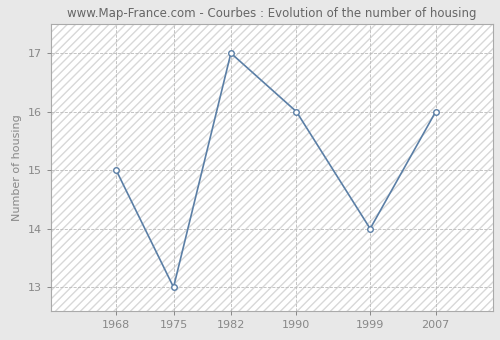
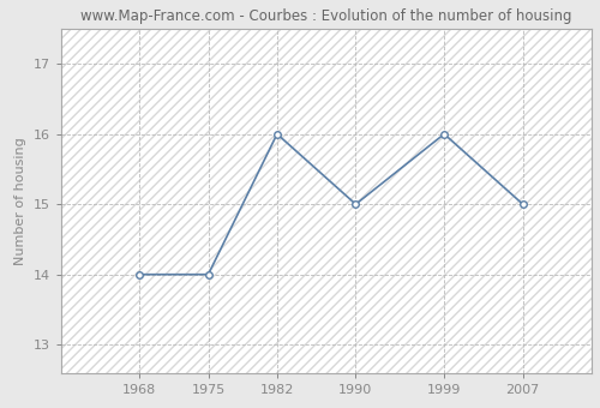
1968: 15 -> 14
1975: 13 -> 14
1982: 17 -> 16
1990: 16 -> 15
1999: 14 -> 16
2007: 16 -> 15
